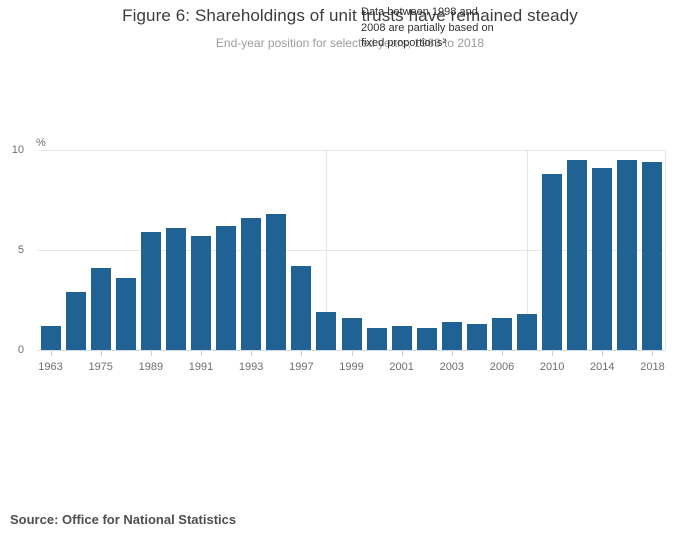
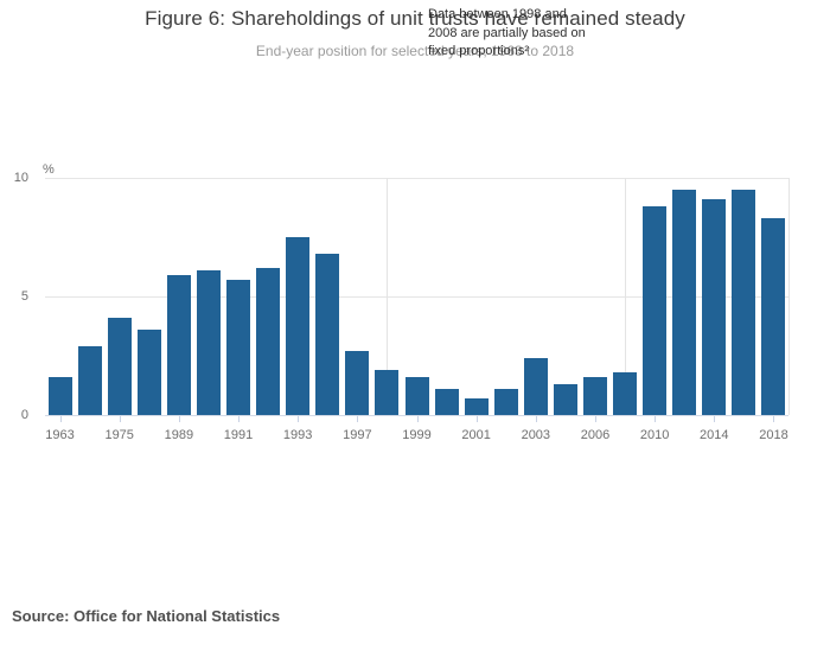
1963: 1.2 -> 1.6
1993: 6.6 -> 7.5
1997: 4.2 -> 2.7
2001: 1.2 -> 0.7
2003: 1.4 -> 2.4
2018: 9.4 -> 8.3
